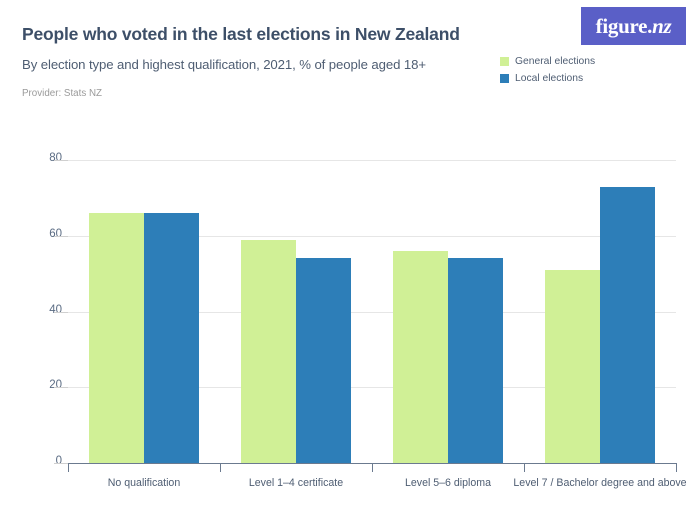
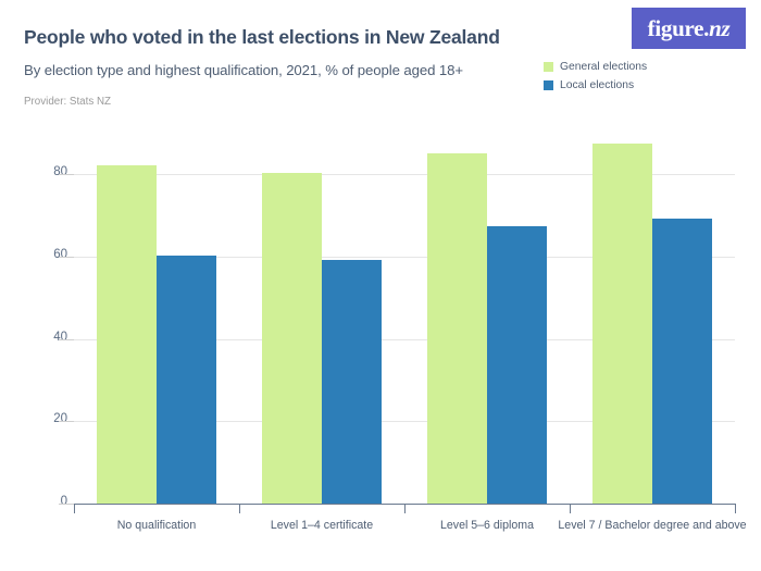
General elections/No qualification: 66 -> 82
Local elections/No qualification: 66 -> 60
General elections/Level 1–4 certificate: 59 -> 80
Local elections/Level 1–4 certificate: 54 -> 59
General elections/Level 5–6 diploma: 56 -> 85
Local elections/Level 5–6 diploma: 54 -> 67
General elections/Level 7 / Bachelor degree and above: 51 -> 88
Local elections/Level 7 / Bachelor degree and above: 73 -> 69
